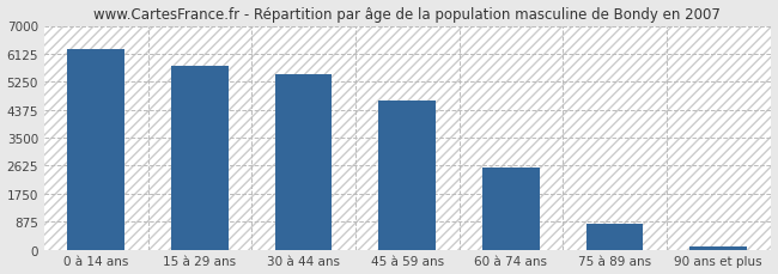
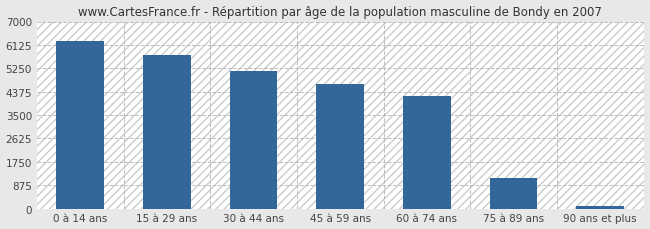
30 à 44 ans: 5480 -> 5150
60 à 74 ans: 2580 -> 4200
75 à 89 ans: 820 -> 1150
